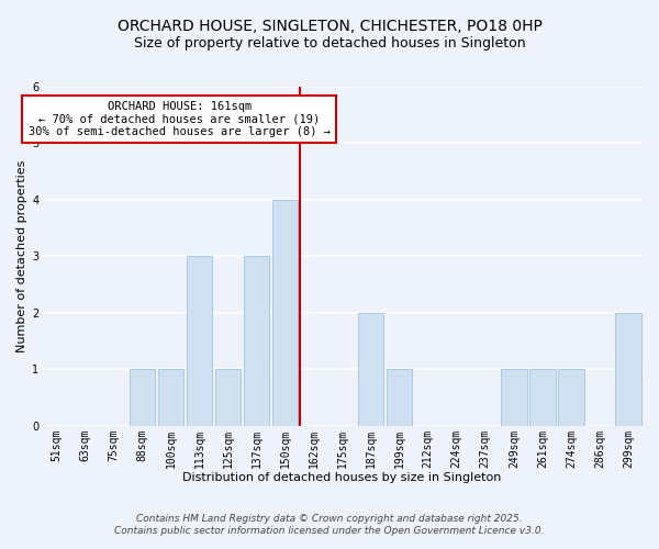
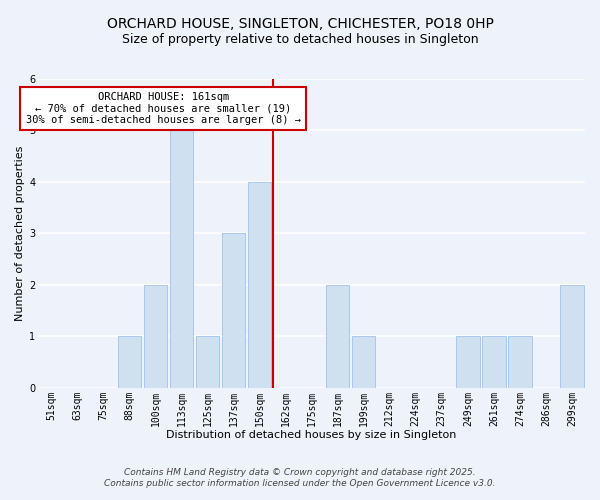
100sqm: 1 -> 2
113sqm: 3 -> 5
